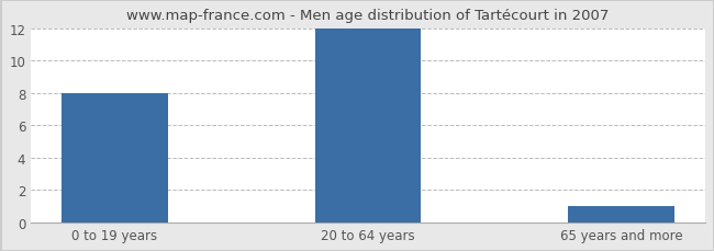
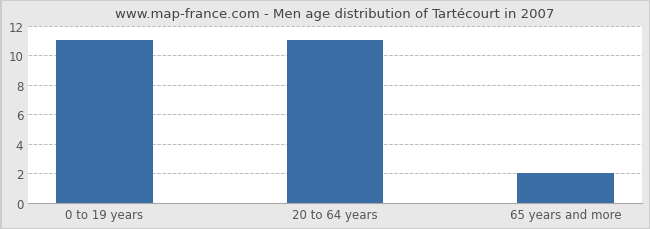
0 to 19 years: 8 -> 11
20 to 64 years: 12 -> 11
65 years and more: 1 -> 2
